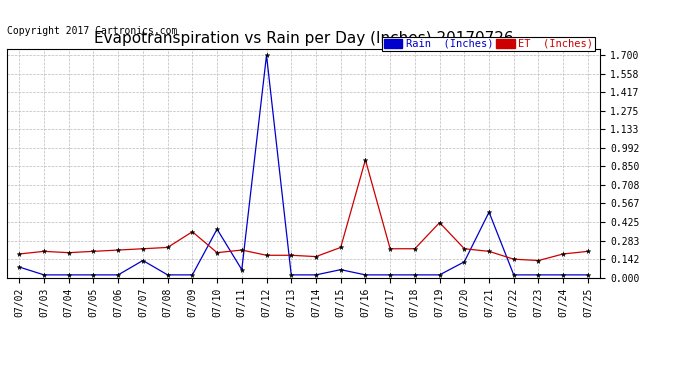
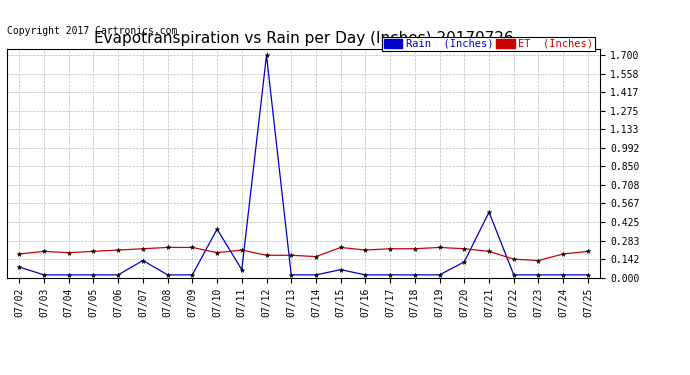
ET (Inches)/07/09: 0.35 -> 0.23
ET (Inches)/07/16: 0.90 -> 0.21
ET (Inches)/07/19: 0.42 -> 0.23
